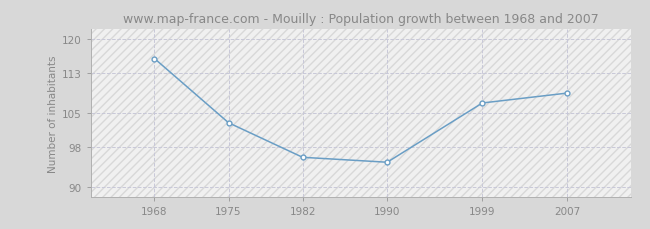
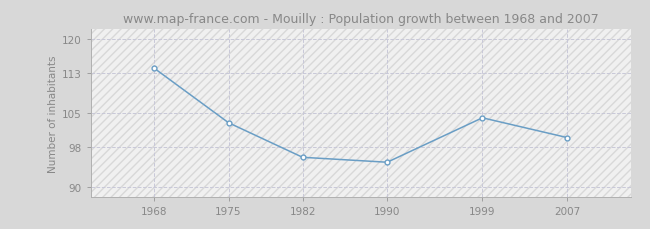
1968: 116 -> 114
1999: 107 -> 104
2007: 109 -> 100
